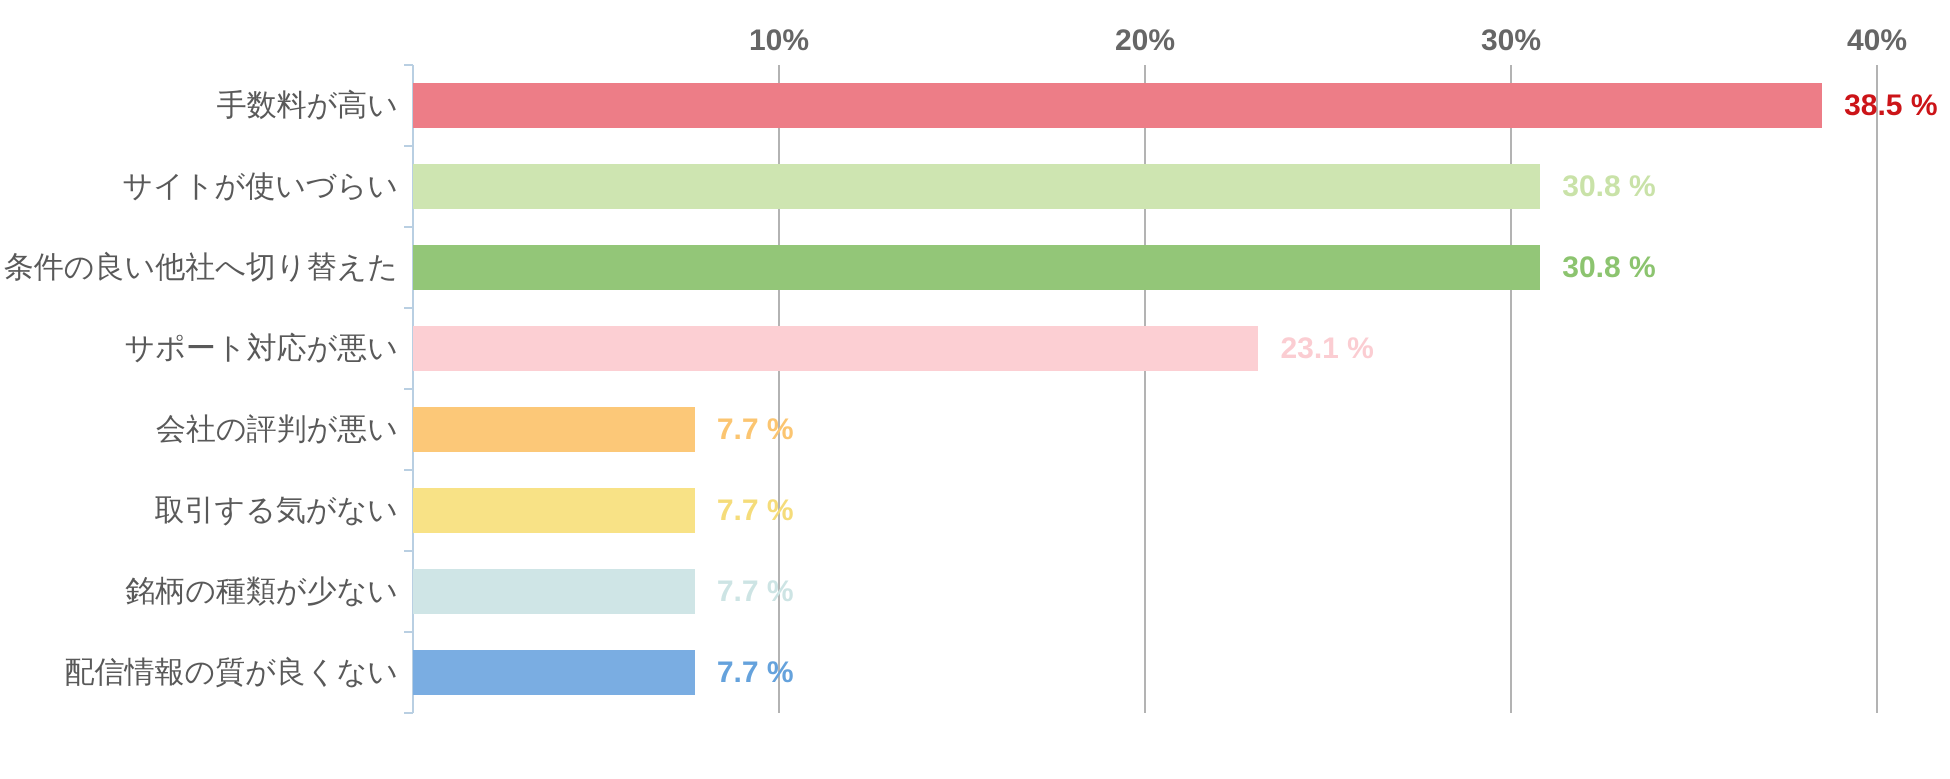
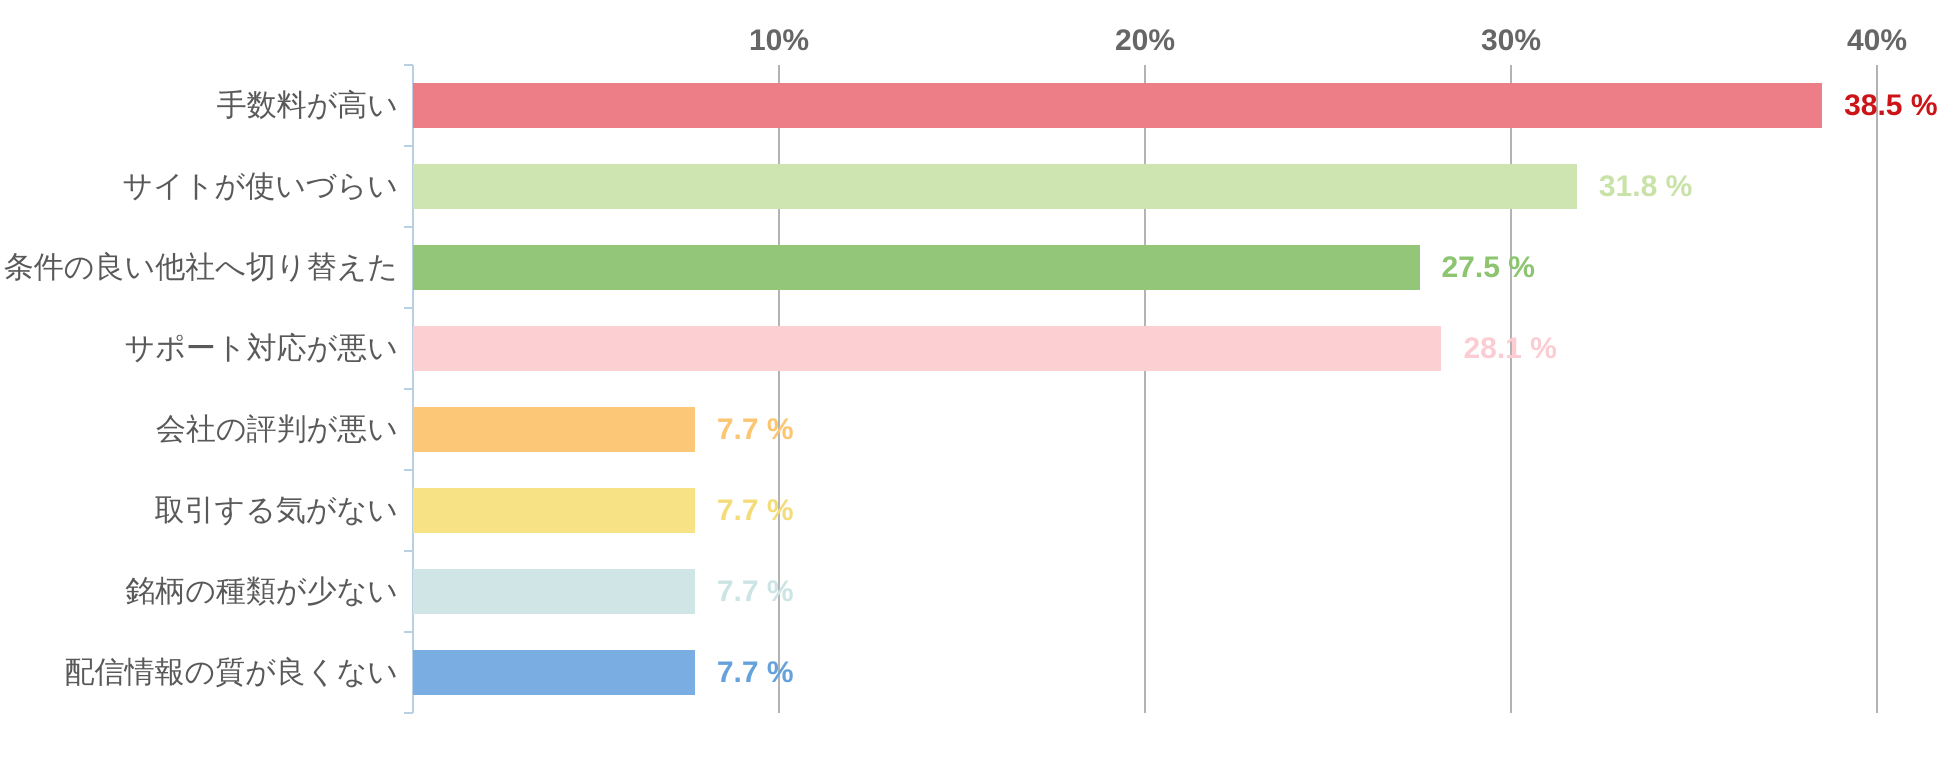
サイトが使いづらい: 30.8 -> 31.8
条件の良い他社へ切り替えた: 30.8 -> 27.5
サポート対応が悪い: 23.1 -> 28.1
